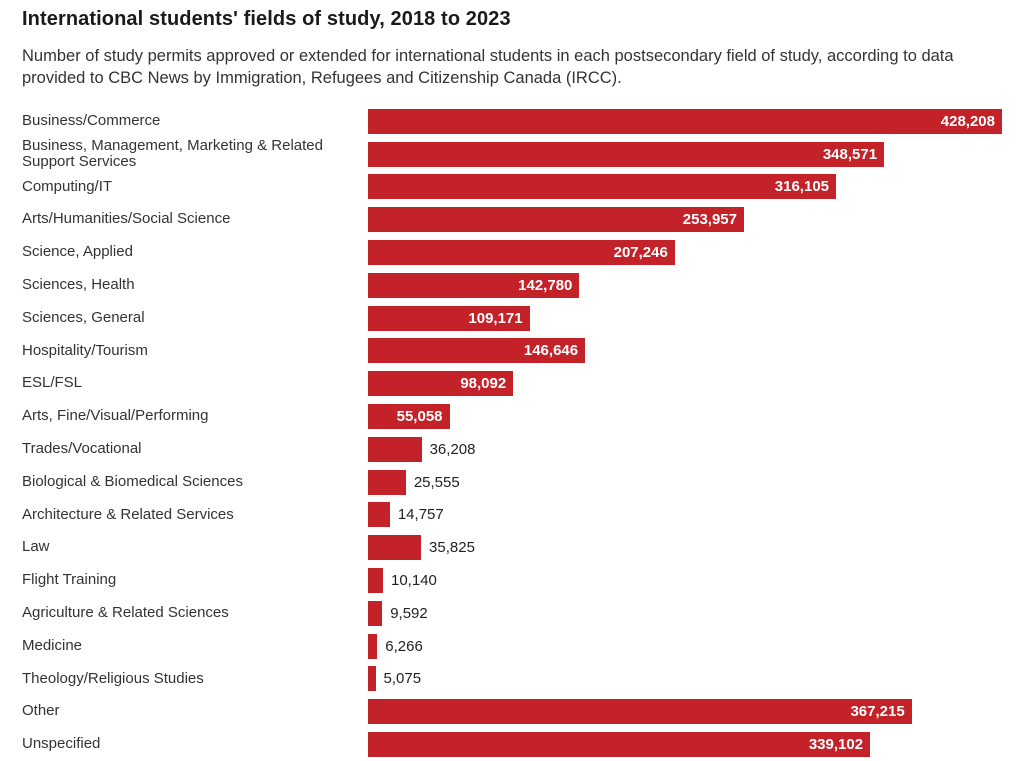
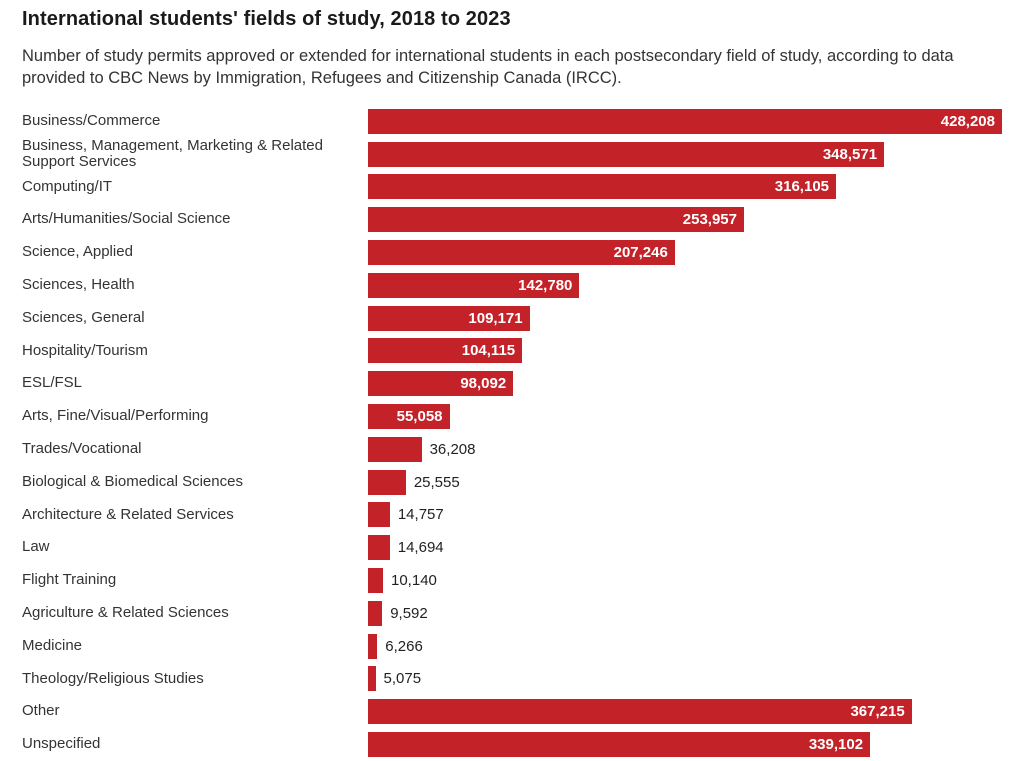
Hospitality/Tourism: 146,646 -> 104,115
Law: 35,825 -> 14,694
